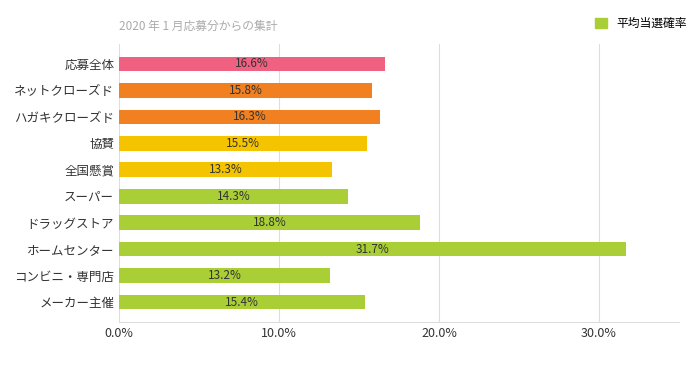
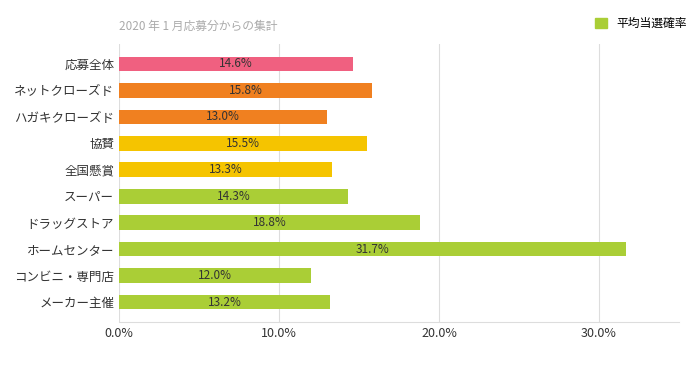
応募全体: 16.6% -> 14.6%
ハガキクローズド: 16.3% -> 13.0%
コンビニ・専門店: 13.2% -> 12.0%
メーカー主催: 15.4% -> 13.2%
